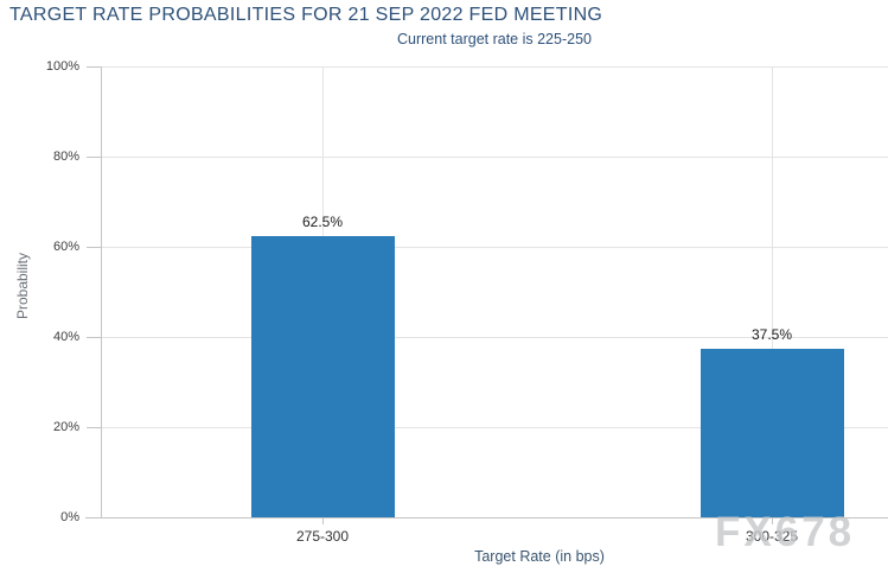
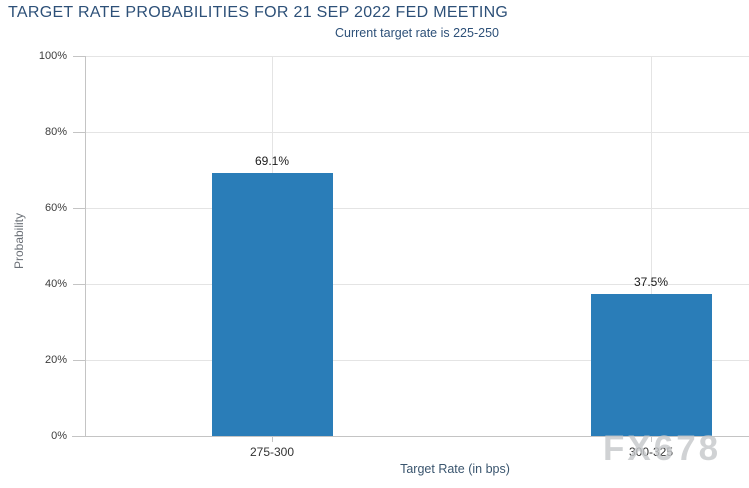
275-300: 62.5% -> 69.1%
